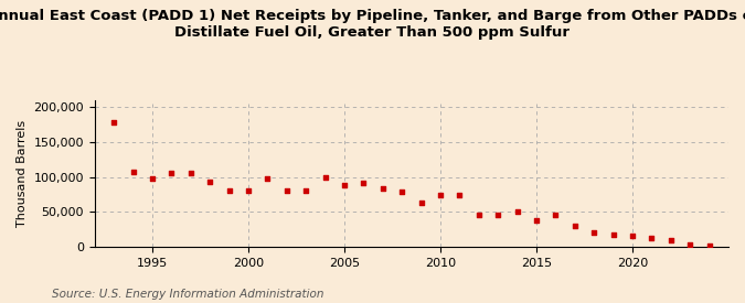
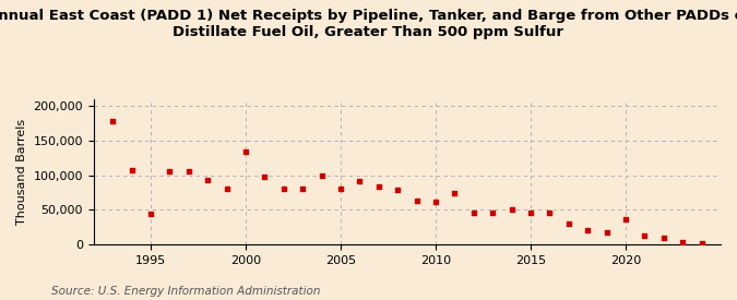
1995: 97,000 -> 44,000
2000: 80,000 -> 134,000
2005: 89,000 -> 80,000
2010: 74,000 -> 62,000
2015: 38,000 -> 46,000
2020: 16,000 -> 36,000
